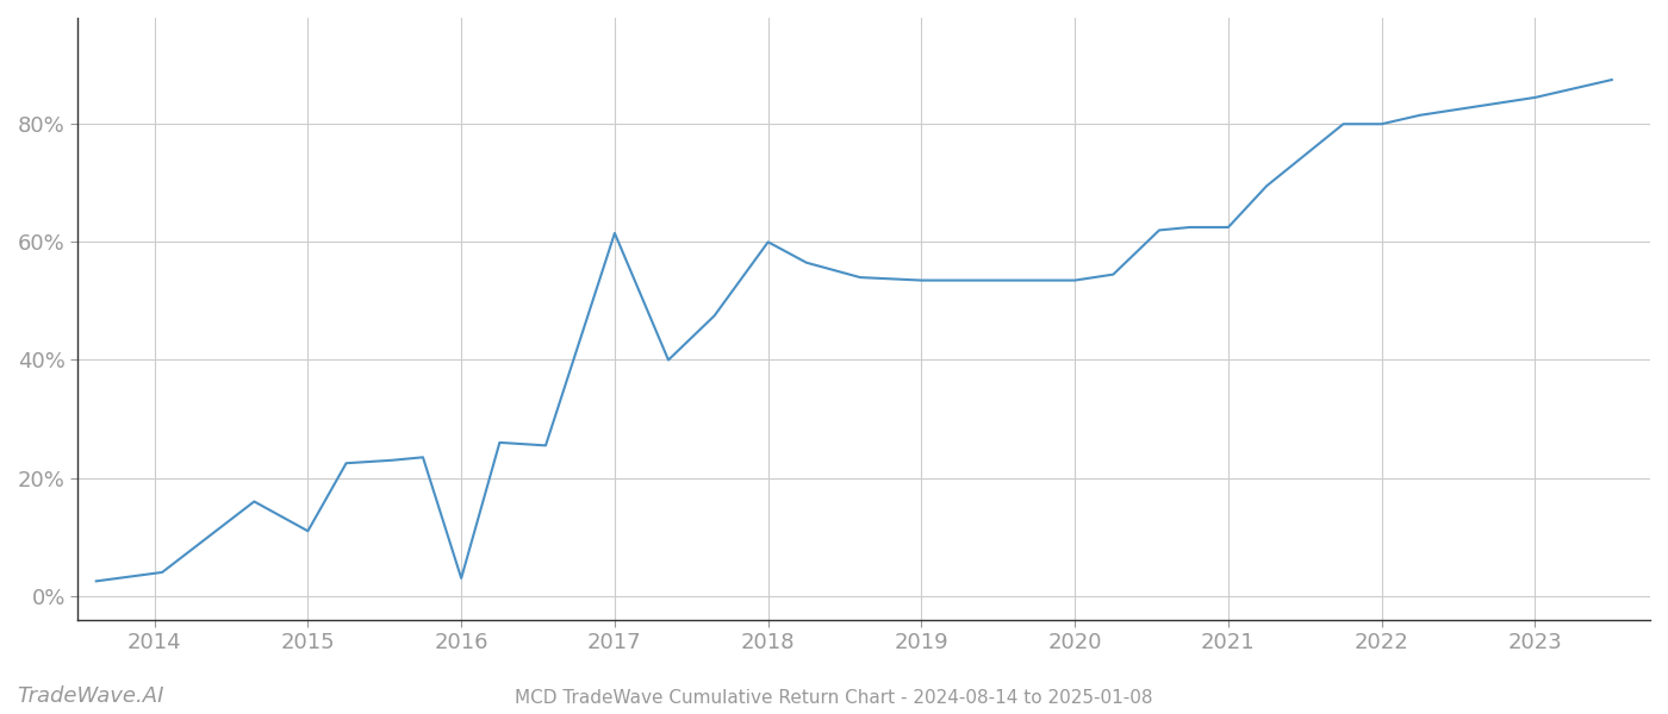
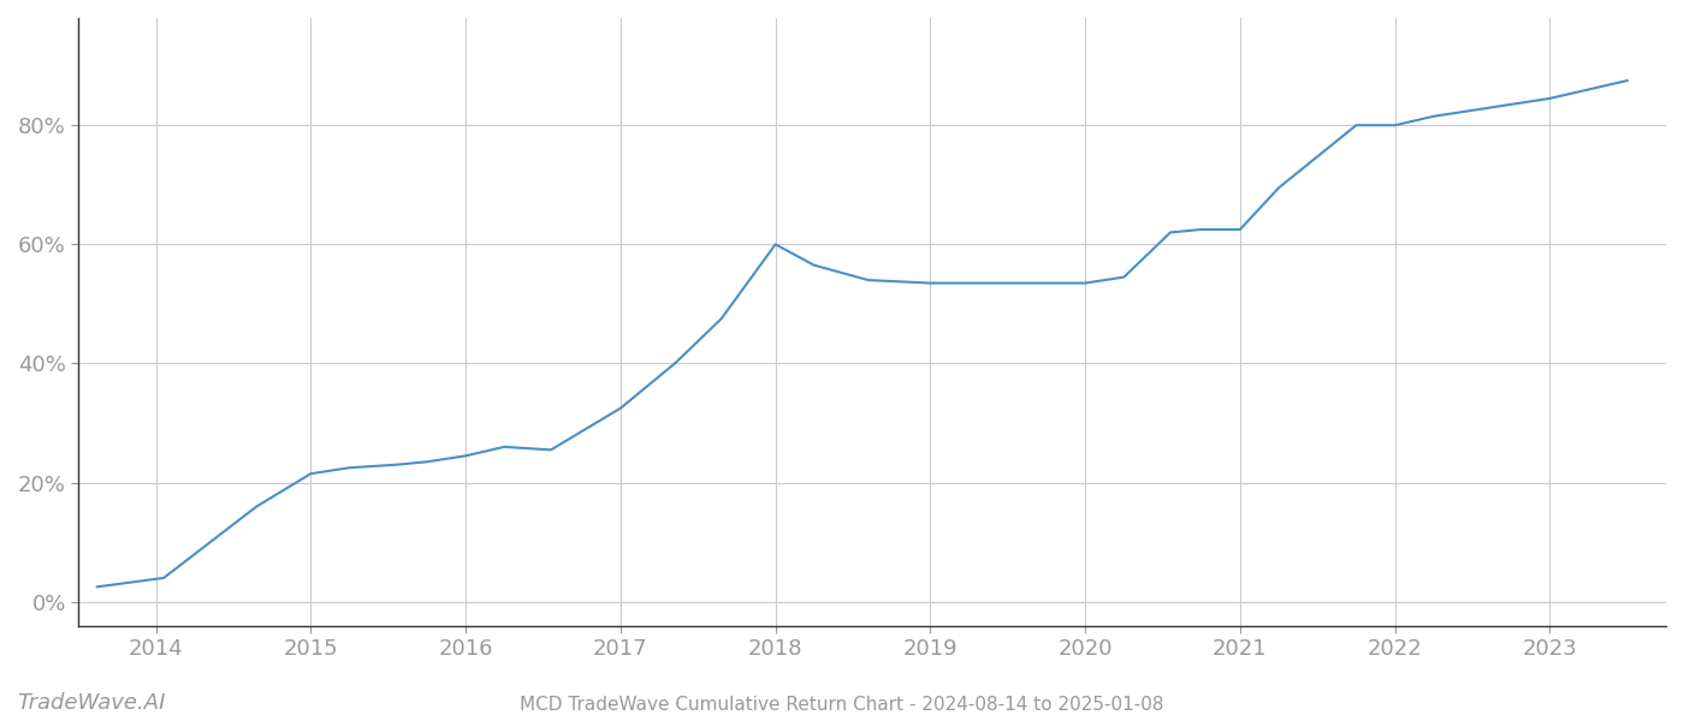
2015: 11.0% -> 21.5%
2016: 3.0% -> 24.5%
2017: 61.5% -> 32.5%
